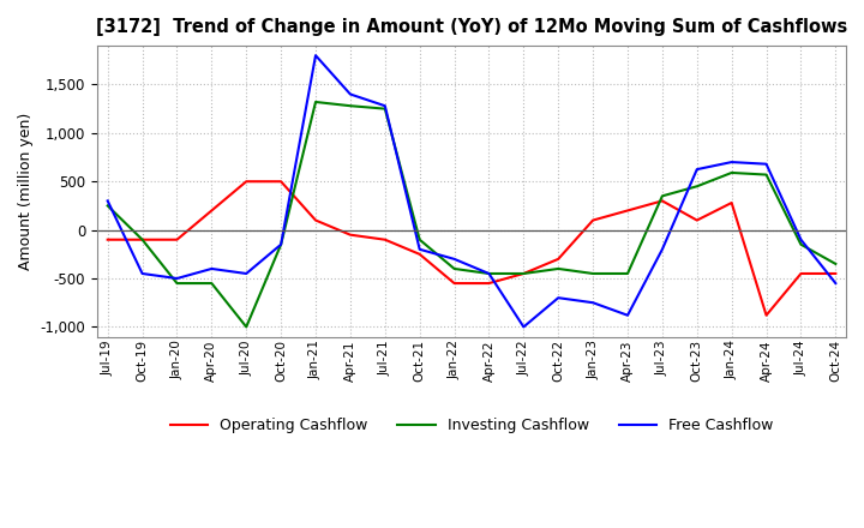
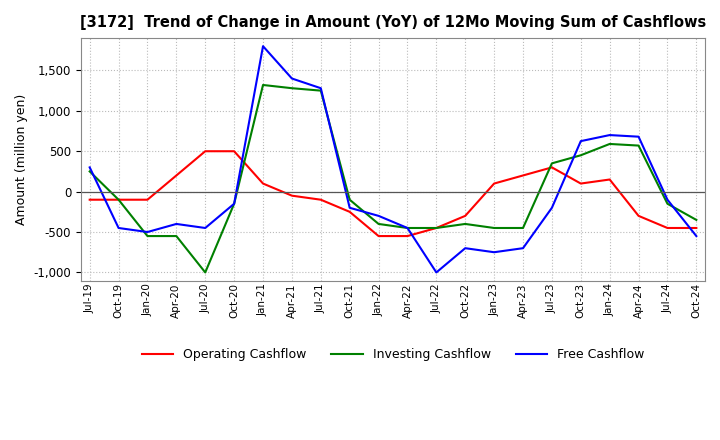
Free Cashflow/Apr-23: -880 -> -700
Operating Cashflow/Jan-24: 280 -> 150
Operating Cashflow/Apr-24: -880 -> -300
